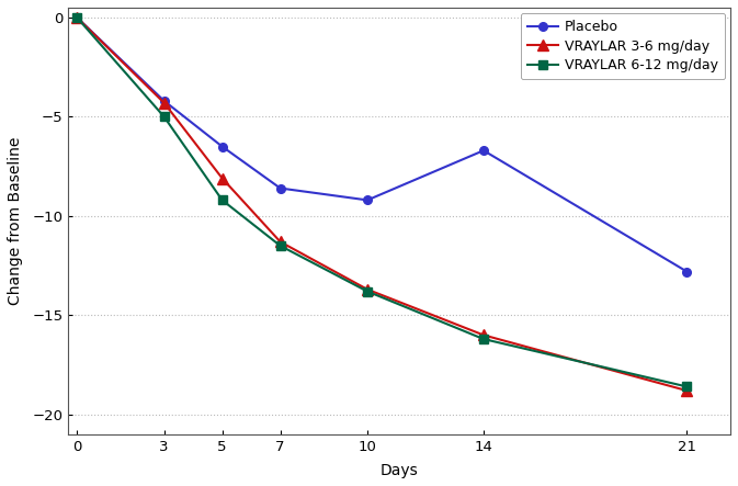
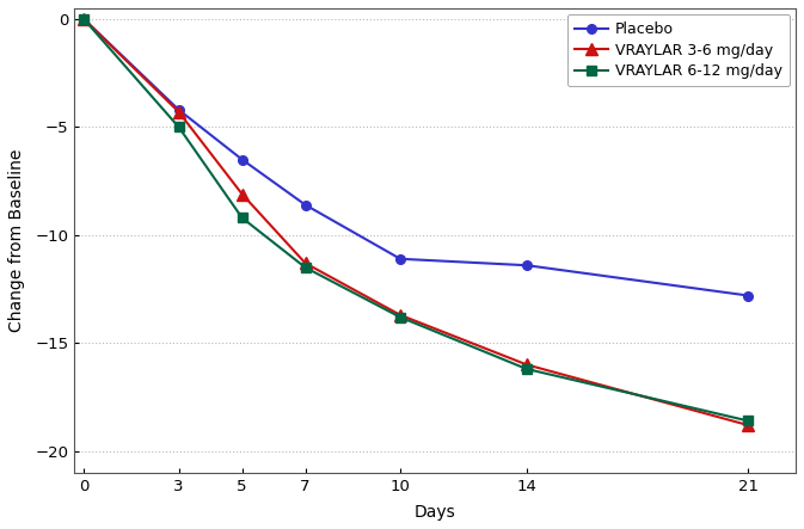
Placebo/10: -9.2 -> -11.1
Placebo/14: -6.7 -> -11.4
